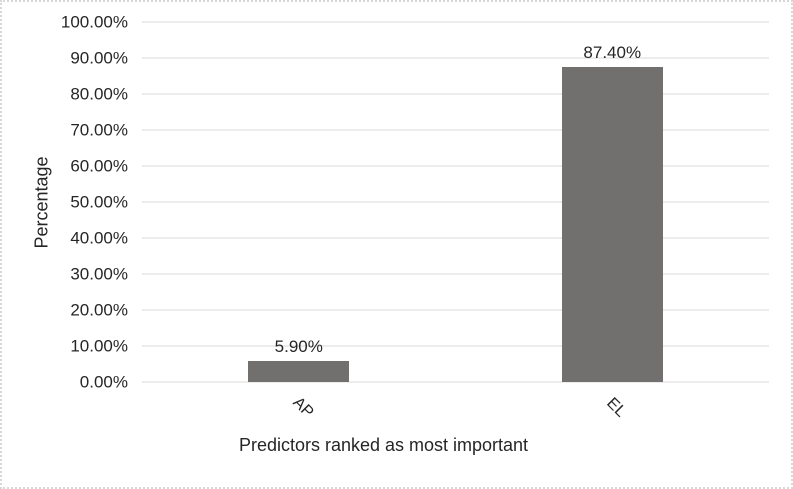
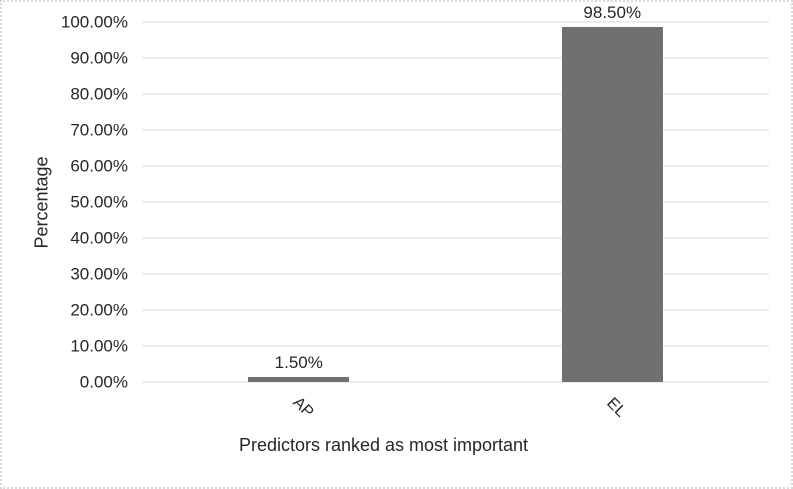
AP: 5.90% -> 1.50%
EL: 87.40% -> 98.50%
